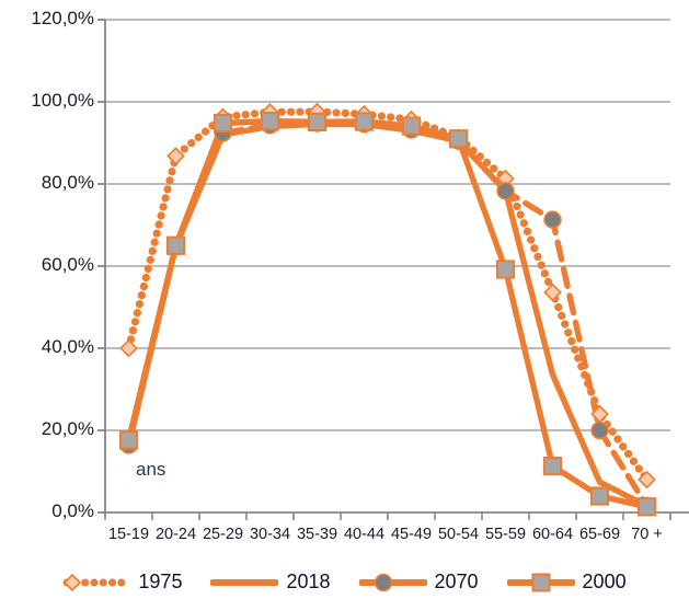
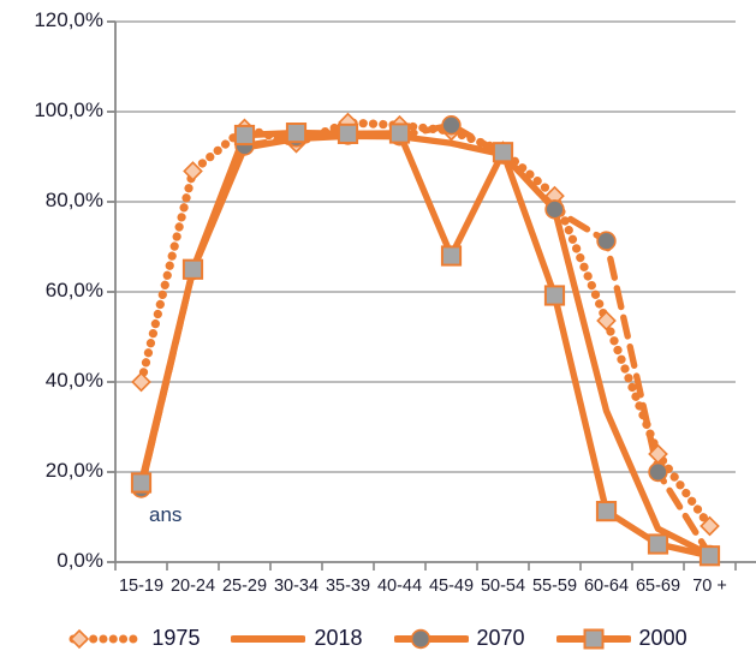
1975/30-34: 98% -> 93%
2070/45-49: 93% -> 97%
2000/45-49: 94% -> 68%
